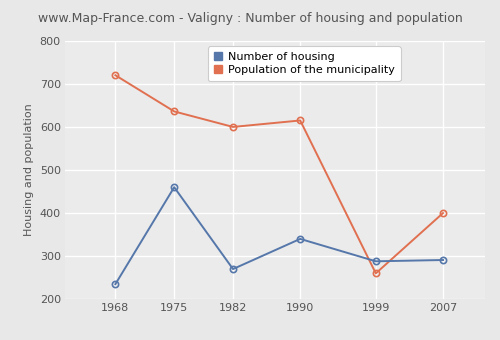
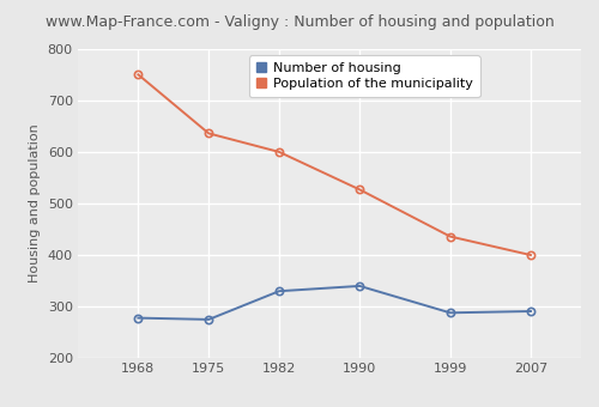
Number of housing/1968: 235 -> 278
Population of the municipality/1968: 720 -> 750
Number of housing/1975: 460 -> 275
Number of housing/1982: 270 -> 330
Population of the municipality/1990: 615 -> 527
Population of the municipality/1999: 260 -> 436
